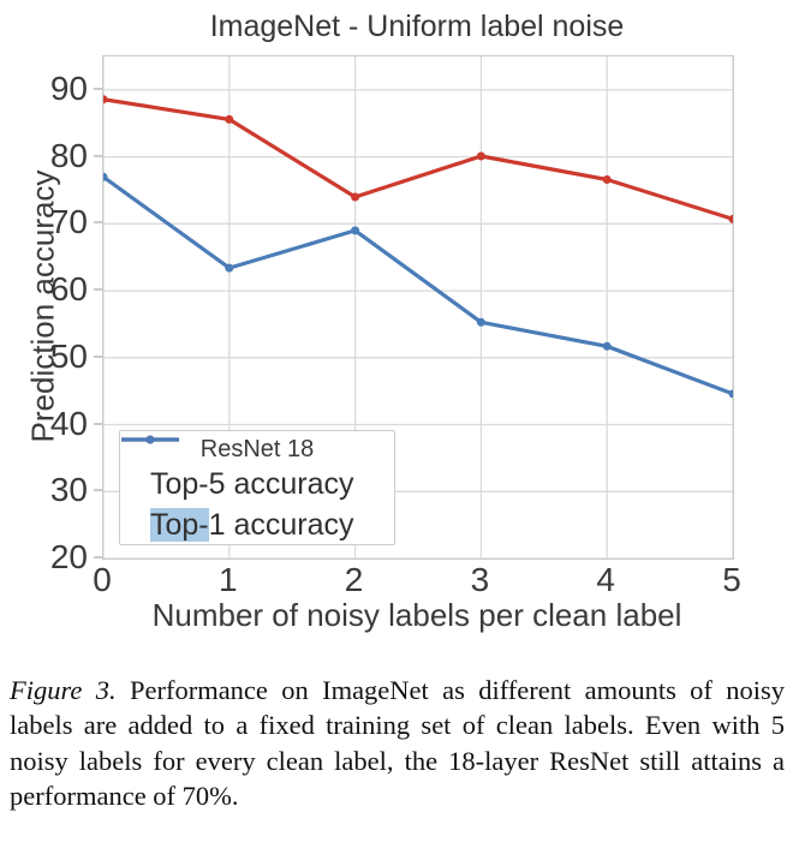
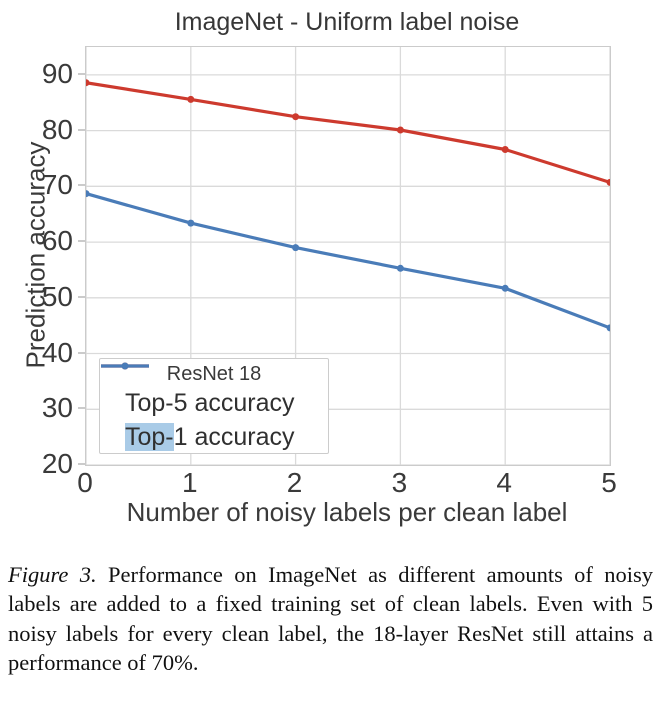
Top-1 accuracy/0: 77 -> 69
Top-5 accuracy/2: 74 -> 82
Top-1 accuracy/2: 69 -> 59
